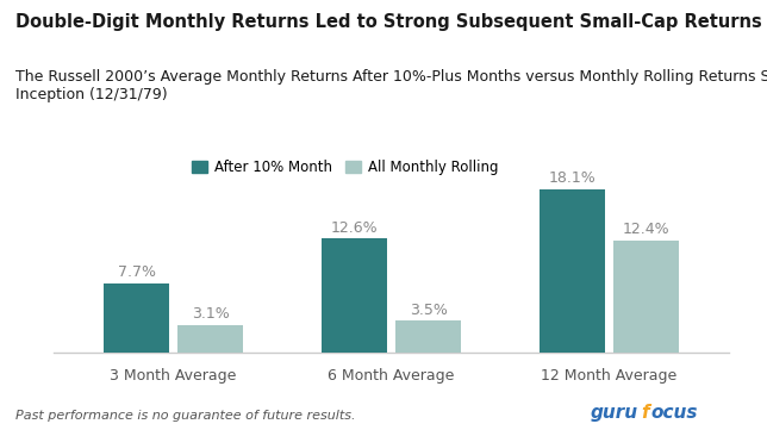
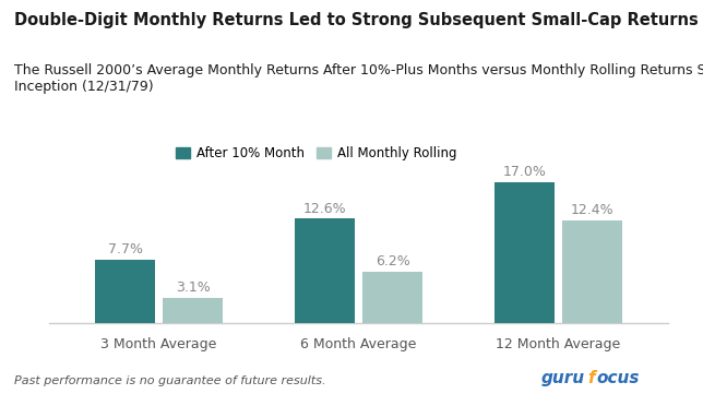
All Monthly Rolling/6 Month Average: 3.5% -> 6.2%
After 10% Month/12 Month Average: 18.1% -> 17.0%
